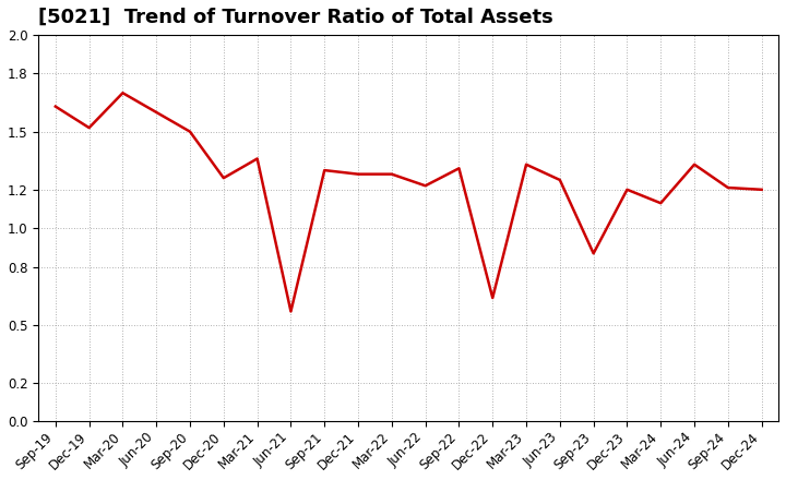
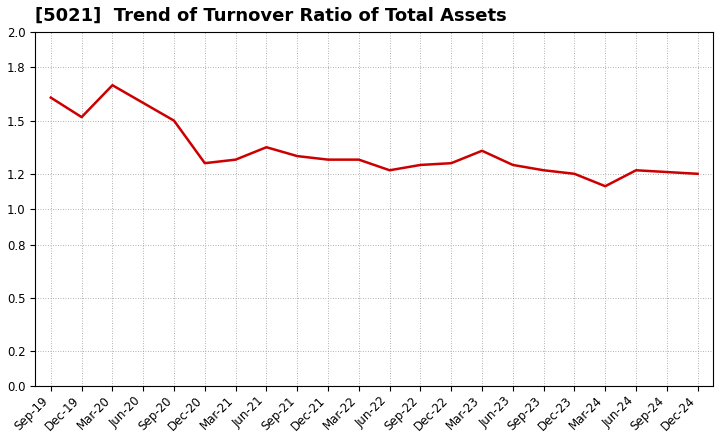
Mar-21: 1.36 -> 1.28
Jun-21: 0.57 -> 1.35
Sep-22: 1.31 -> 1.25
Dec-22: 0.64 -> 1.26
Sep-23: 0.87 -> 1.22
Jun-24: 1.33 -> 1.22
